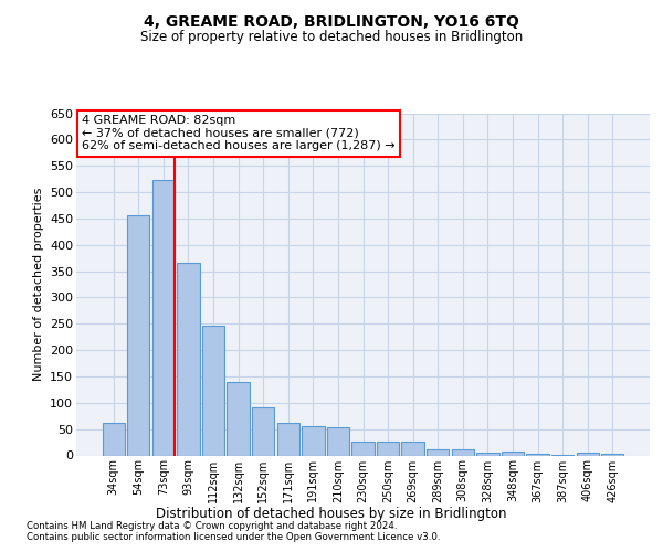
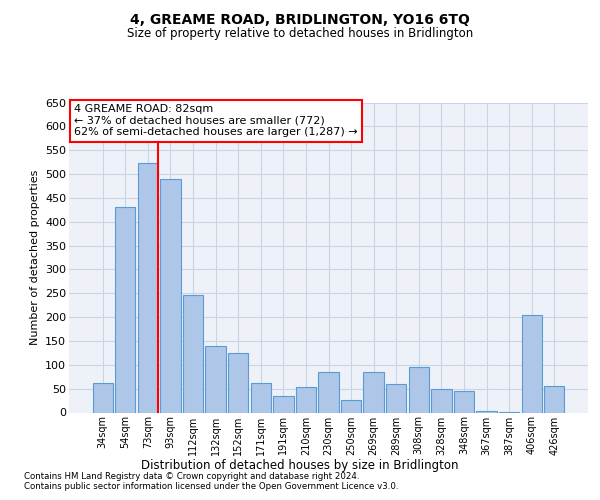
54sqm: 456 -> 430
93sqm: 366 -> 490
152sqm: 91 -> 125
191sqm: 55 -> 35
230sqm: 26 -> 85
269sqm: 27 -> 85
289sqm: 11 -> 60
308sqm: 12 -> 95
328sqm: 6 -> 50
348sqm: 8 -> 45
406sqm: 5 -> 205
426sqm: 3 -> 55
